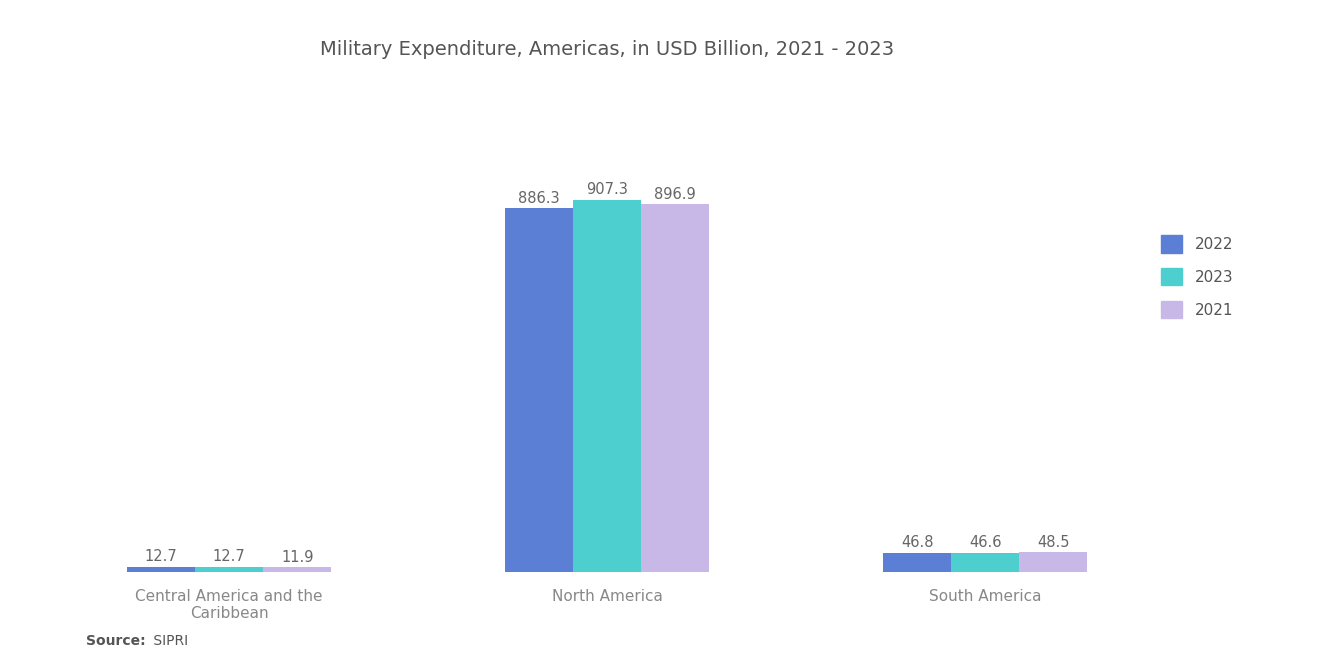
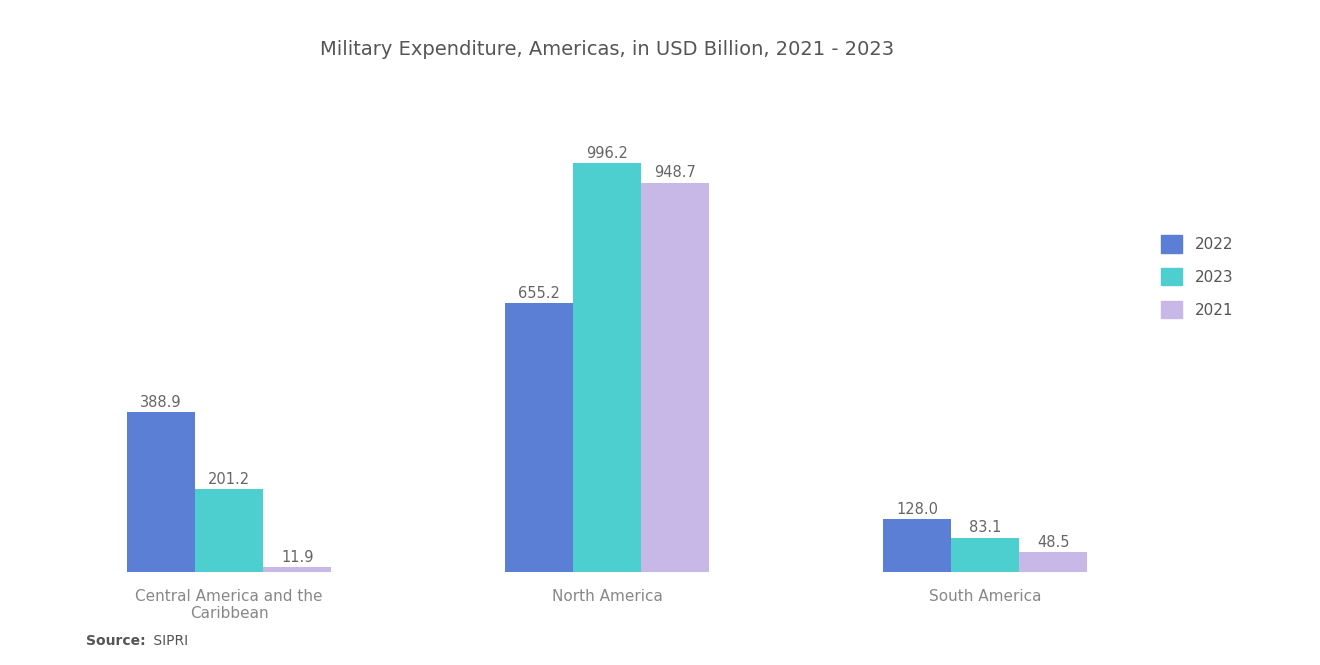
2022/Central America and the Caribbean: 12.7 -> 388.9
2023/Central America and the Caribbean: 12.7 -> 201.2
2022/North America: 886.3 -> 655.2
2023/North America: 907.3 -> 996.2
2021/North America: 896.9 -> 948.7
2022/South America: 46.8 -> 128.0
2023/South America: 46.6 -> 83.1
